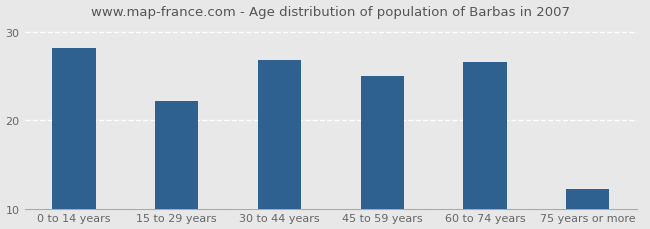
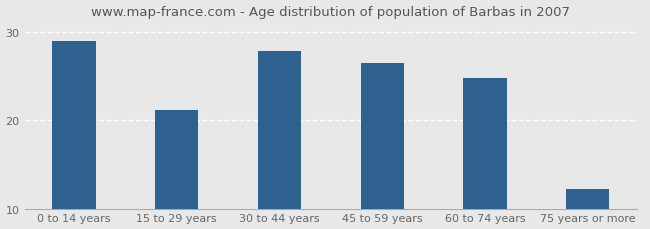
0 to 14 years: 28.2 -> 29.0
15 to 29 years: 22.2 -> 21.2
30 to 44 years: 26.8 -> 27.8
45 to 59 years: 25.0 -> 26.5
60 to 74 years: 26.6 -> 24.8
